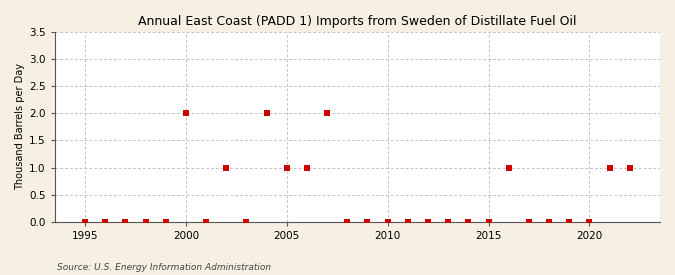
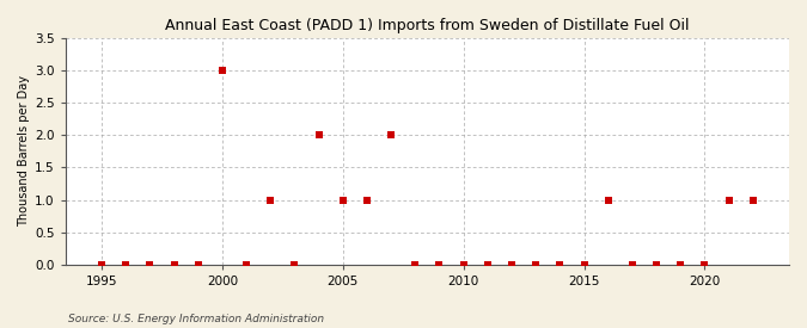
2000: 2 -> 3
